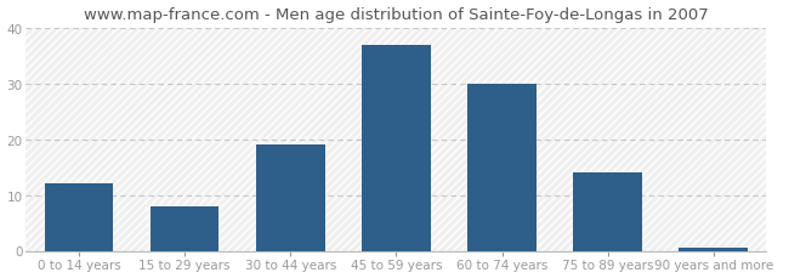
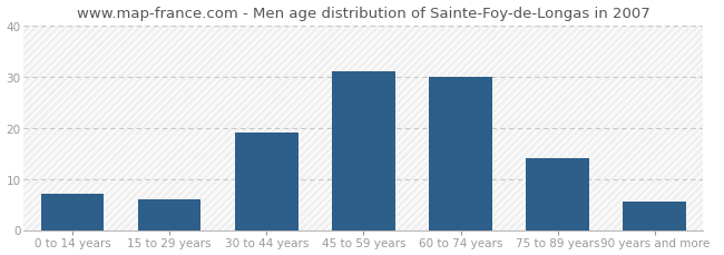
0 to 14 years: 12.0 -> 7.0
15 to 29 years: 8.0 -> 6.0
45 to 59 years: 37.0 -> 31.0
90 years and more: 0.5 -> 5.5
